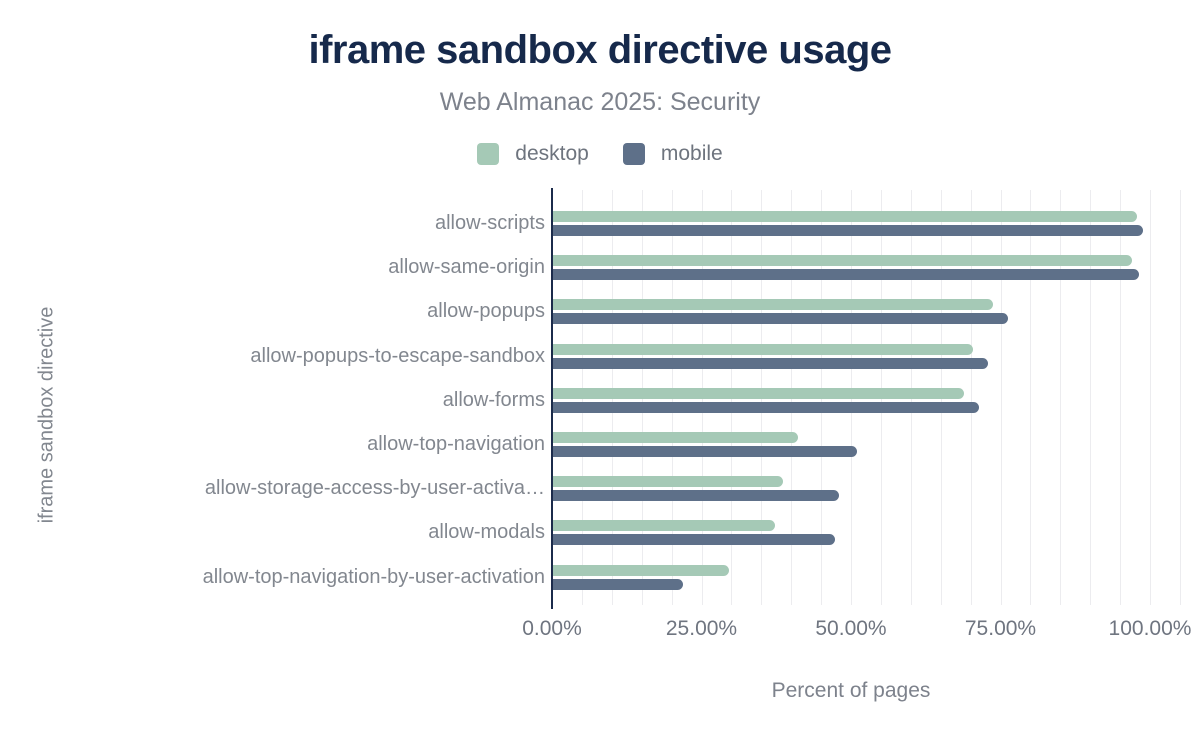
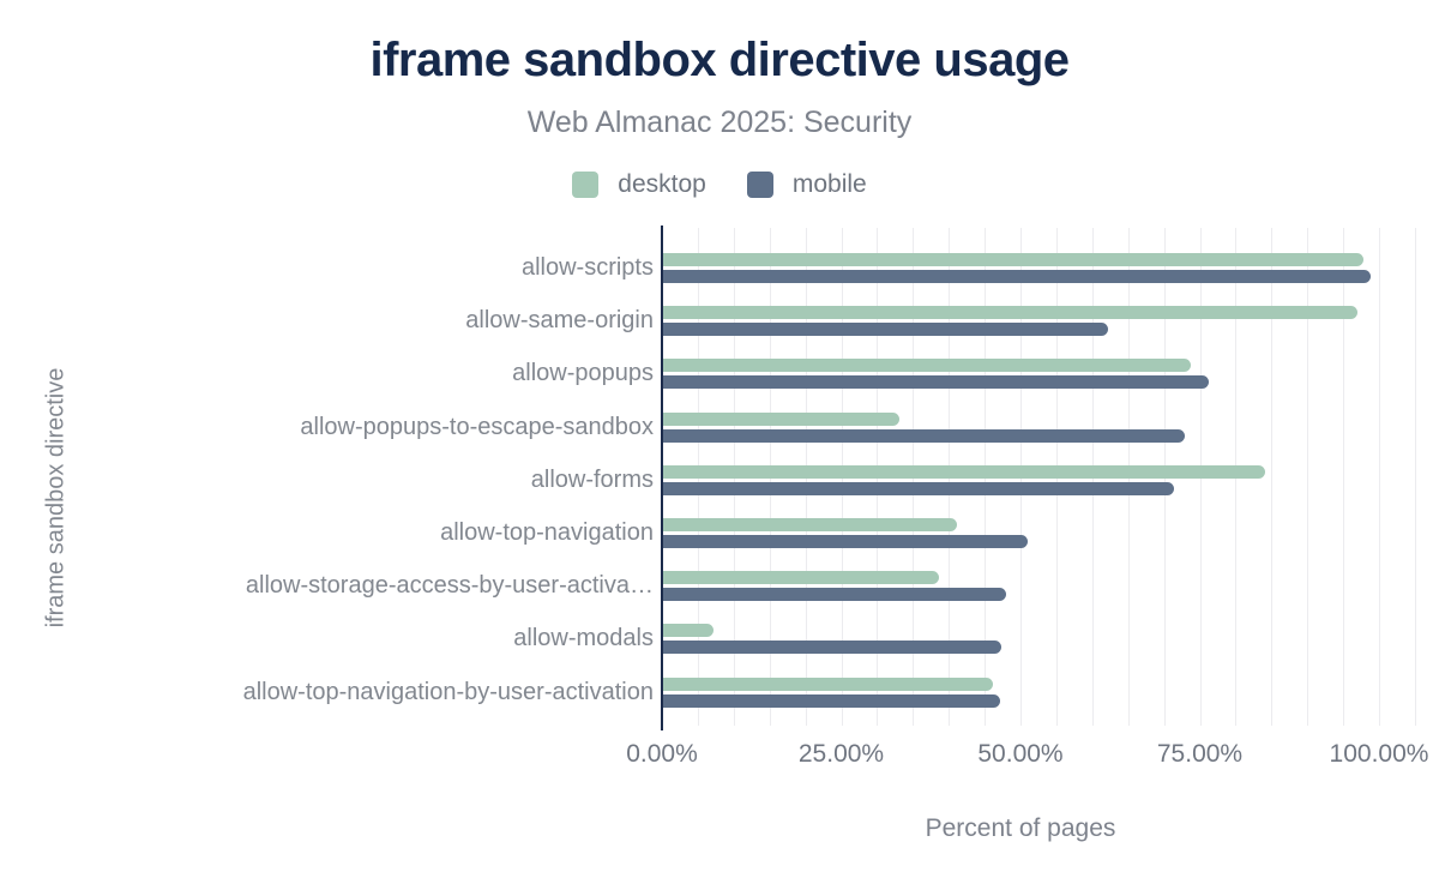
mobile/allow-same-origin: 98% -> 62%
desktop/allow-popups-to-escape-sandbox: 70% -> 33%
desktop/allow-forms: 69% -> 84%
desktop/allow-modals: 37% -> 7%
desktop/allow-top-navigation-by-user-activation: 29% -> 46%
mobile/allow-top-navigation-by-user-activation: 22% -> 47%
